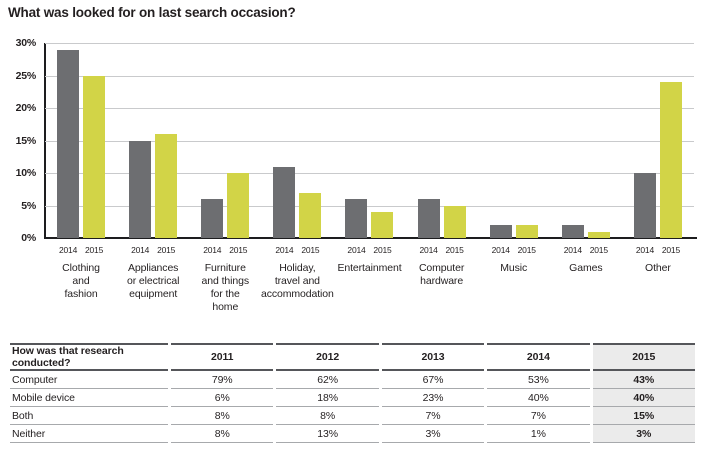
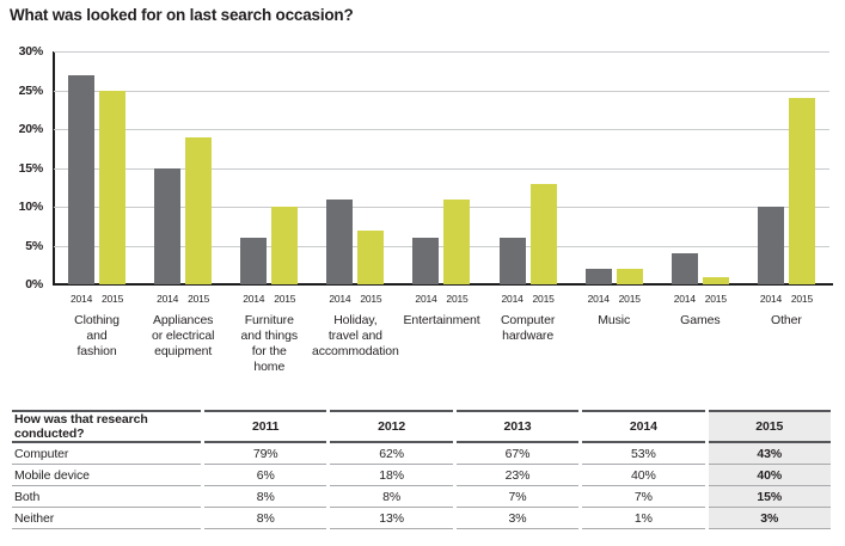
2014/Clothing and fashion: 29% -> 27%
2015/Appliances or electrical equipment: 16% -> 19%
2015/Entertainment: 4% -> 11%
2015/Computer hardware: 5% -> 13%
2014/Games: 2% -> 4%
